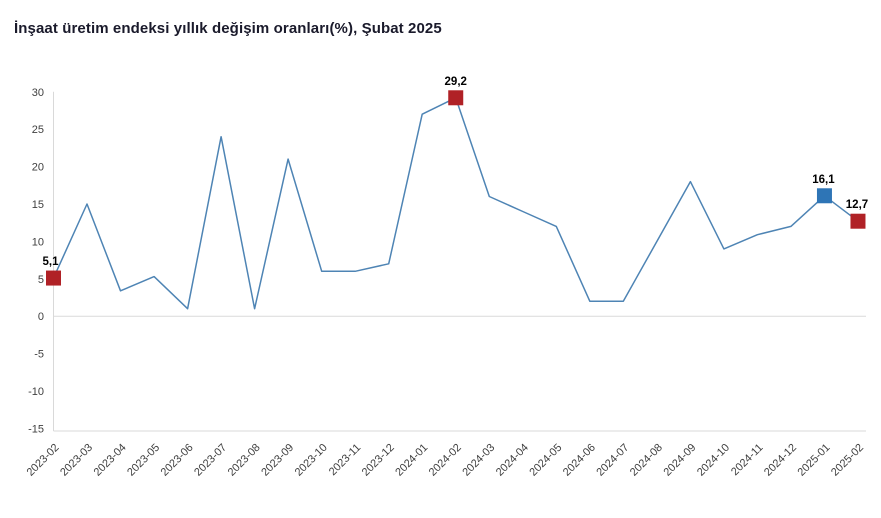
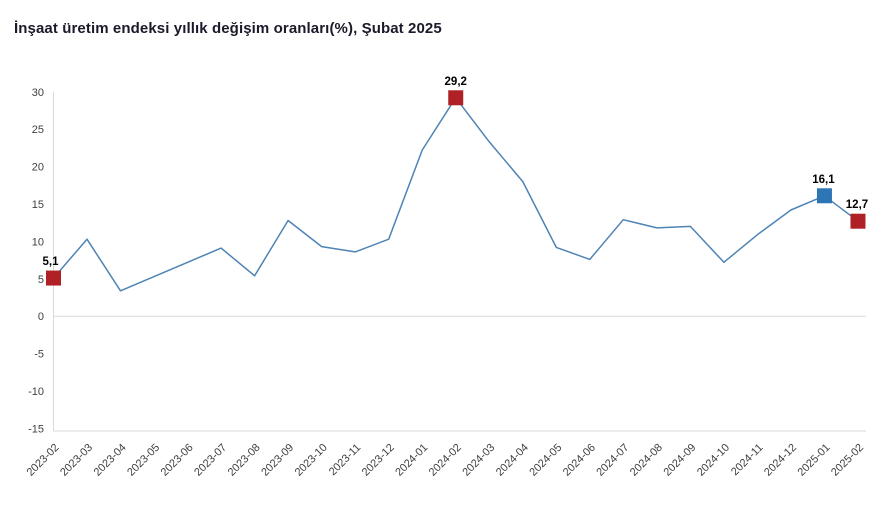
2023-03: 15 -> 10
2023-06: 1 -> 7
2023-07: 24 -> 9
2023-08: 1 -> 5
2023-09: 21 -> 13
2023-10: 6 -> 9
2023-11: 6 -> 9
2023-12: 7 -> 10
2024-01: 27 -> 22
2024-03: 16 -> 23
2024-04: 14 -> 18
2024-05: 12 -> 9
2024-06: 2 -> 8
2024-07: 2 -> 13
2024-08: 10 -> 12
2024-09: 18 -> 12
2024-10: 9 -> 7
2024-12: 12 -> 14
